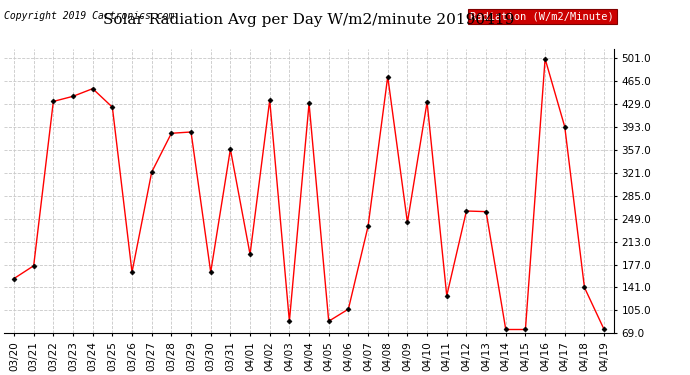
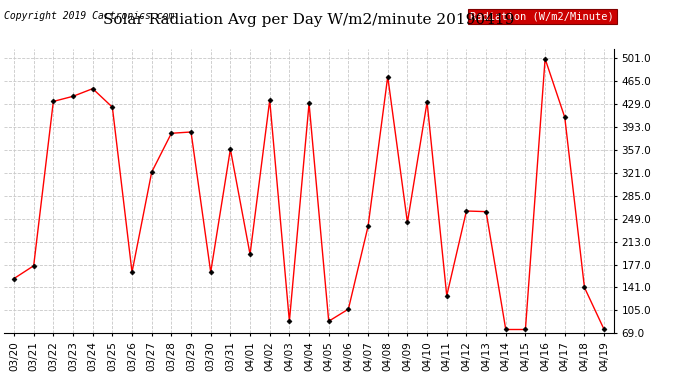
04/17: 393 -> 408
